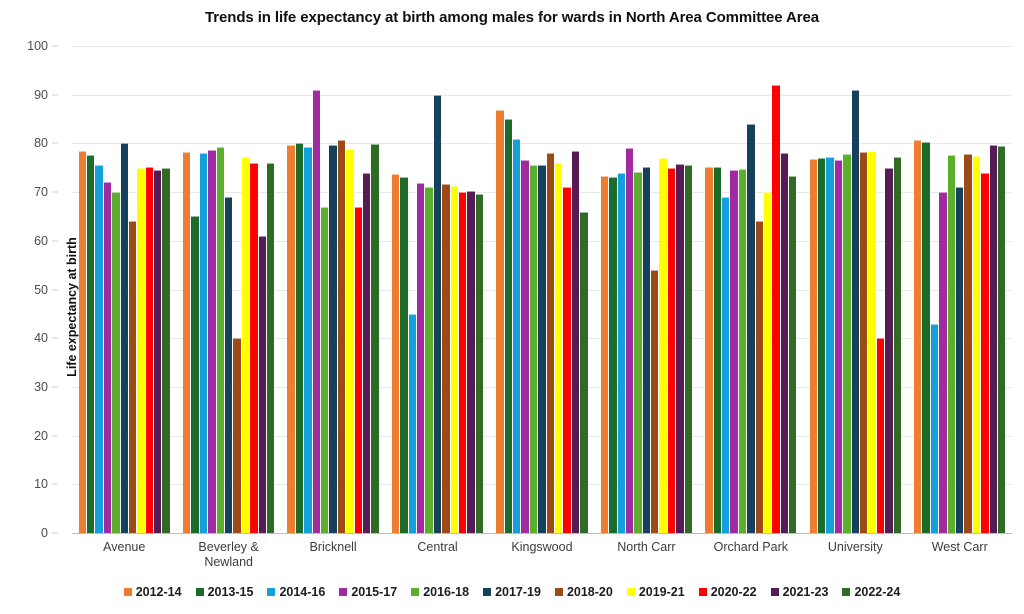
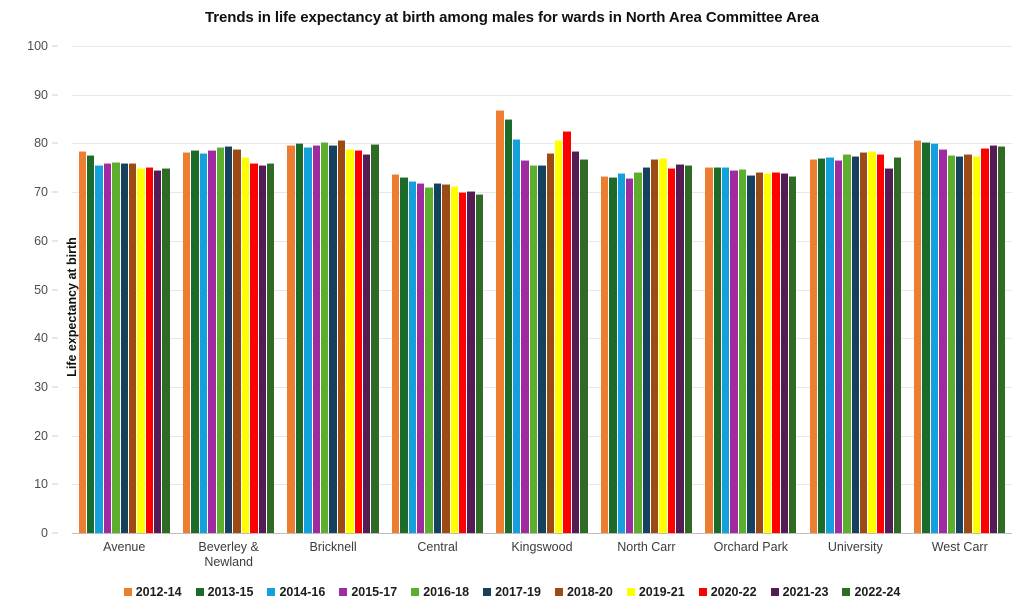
2015-17/Avenue: 72 -> 76
2016-18/Avenue: 70 -> 76
2017-19/Avenue: 80 -> 76
2018-20/Avenue: 64 -> 76
2013-15/Beverley & Newland: 65 -> 79
2017-19/Beverley & Newland: 69 -> 80
2018-20/Beverley & Newland: 40 -> 79
2021-23/Beverley & Newland: 61 -> 76
2015-17/Bricknell: 91 -> 80
2016-18/Bricknell: 67 -> 80
2020-22/Bricknell: 67 -> 79
2021-23/Bricknell: 74 -> 78
2014-16/Central: 45 -> 72
2017-19/Central: 90 -> 72
2019-21/Kingswood: 76 -> 81
2020-22/Kingswood: 71 -> 82
2022-24/Kingswood: 66 -> 77
2015-17/North Carr: 79 -> 73
2018-20/North Carr: 54 -> 77
2014-16/Orchard Park: 69 -> 75
2017-19/Orchard Park: 84 -> 74
2018-20/Orchard Park: 64 -> 74
2019-21/Orchard Park: 70 -> 74
2020-22/Orchard Park: 92 -> 74
2021-23/Orchard Park: 78 -> 74
2017-19/University: 91 -> 78
2020-22/University: 40 -> 78
2014-16/West Carr: 43 -> 80
2015-17/West Carr: 70 -> 79
2017-19/West Carr: 71 -> 78
2020-22/West Carr: 74 -> 79
